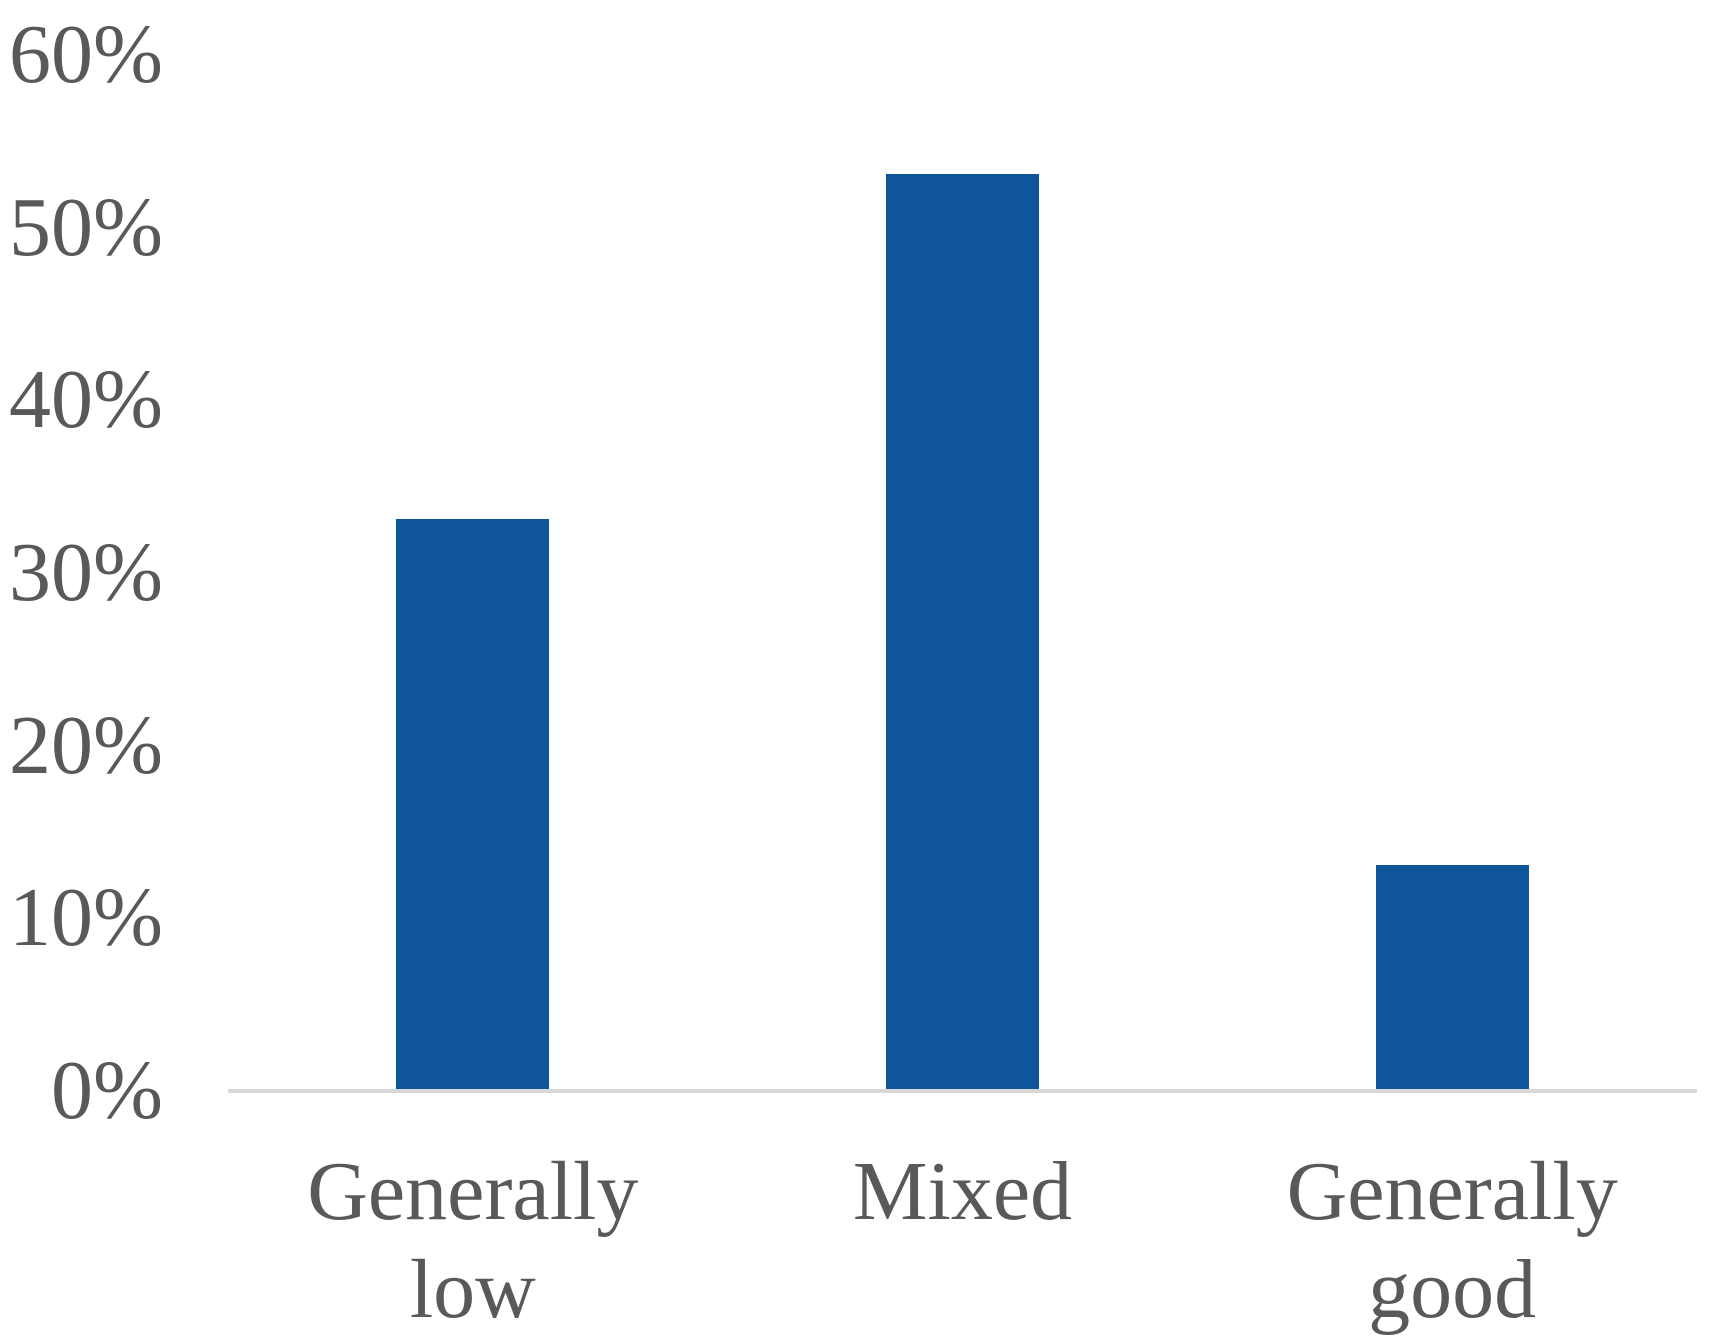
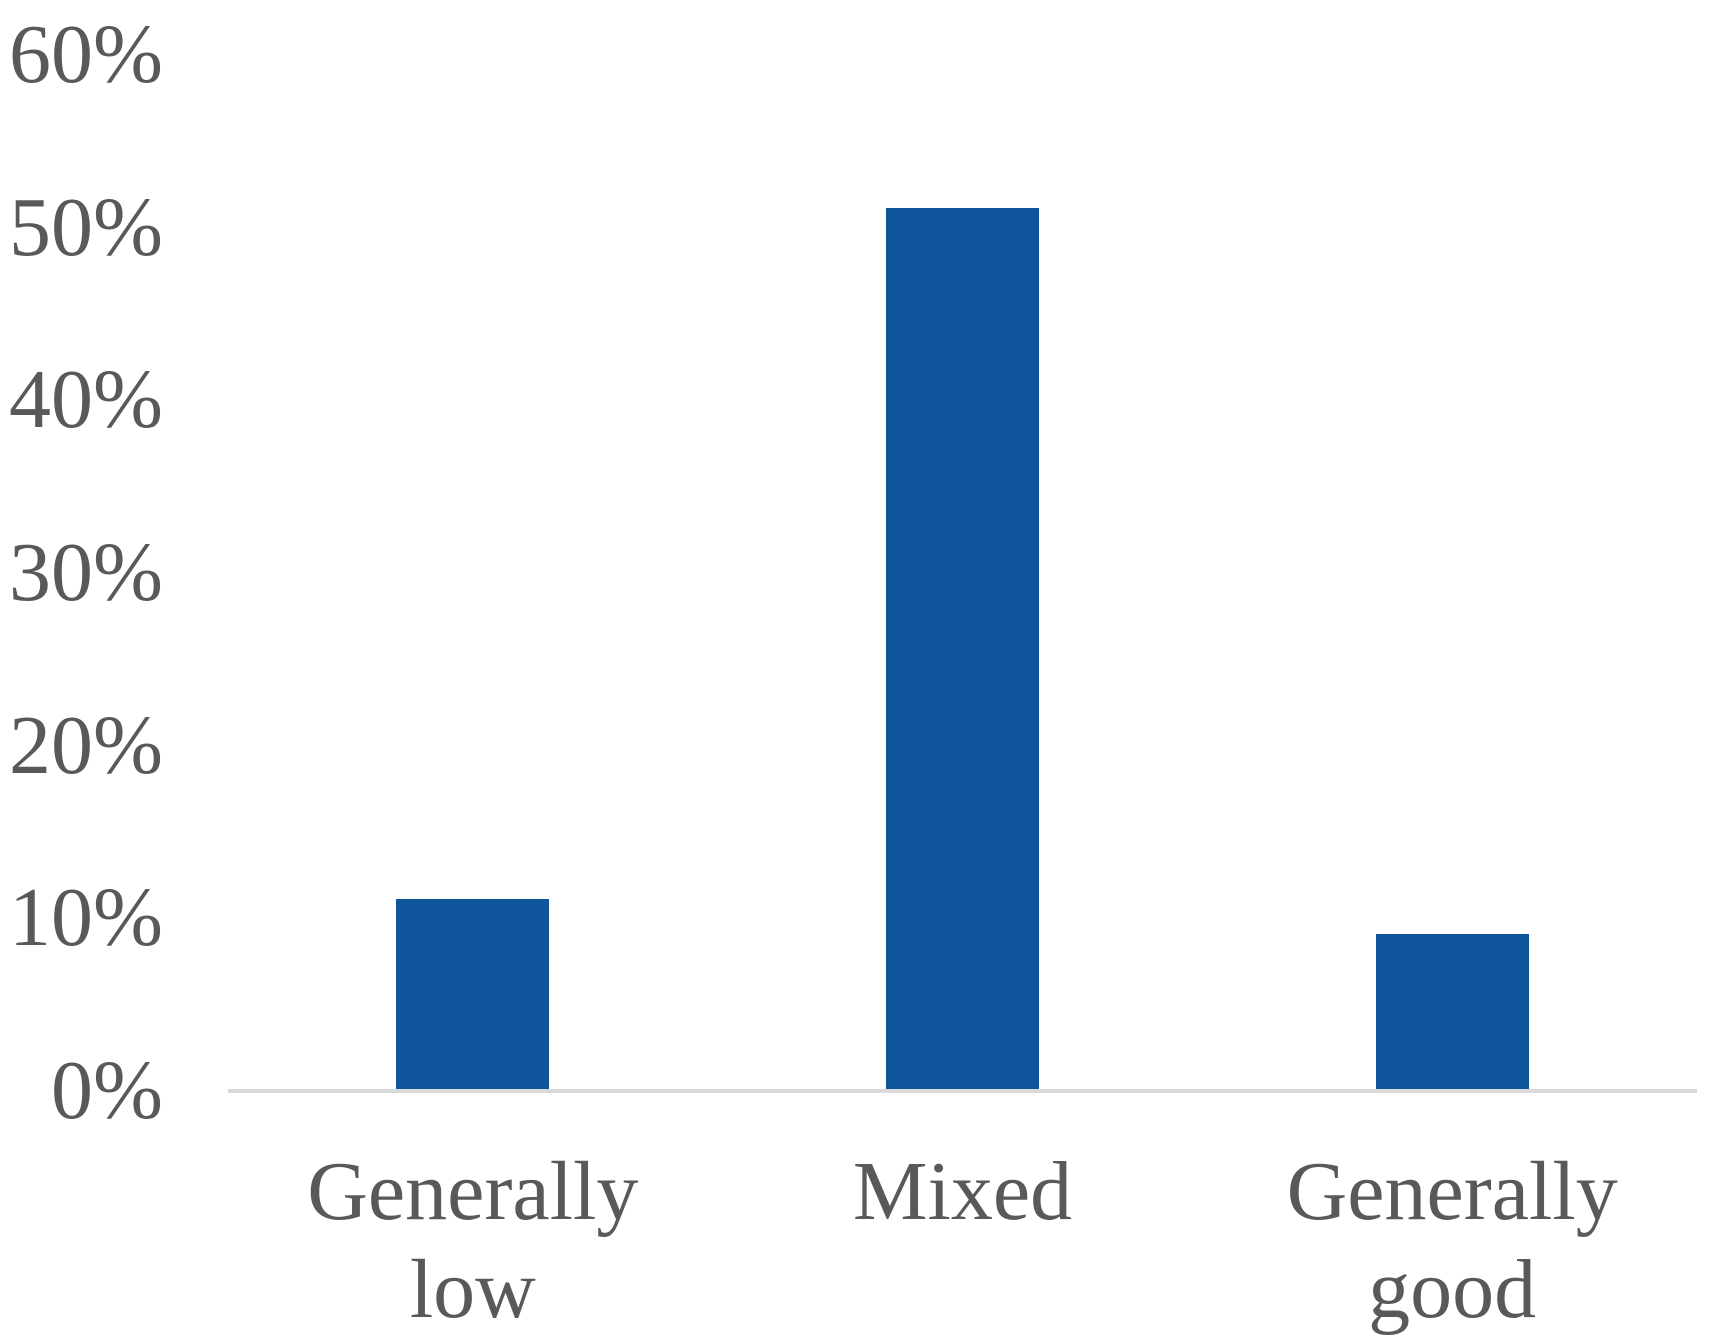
Generally low: 33% -> 11%
Mixed: 53% -> 51%
Generally good: 13% -> 9%
